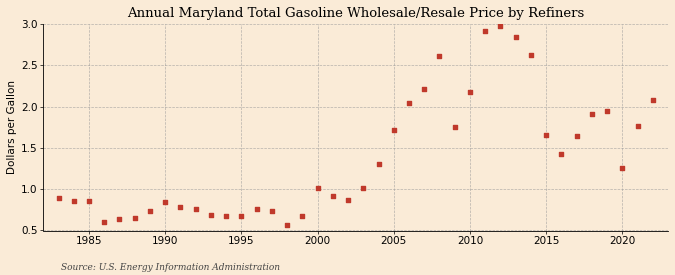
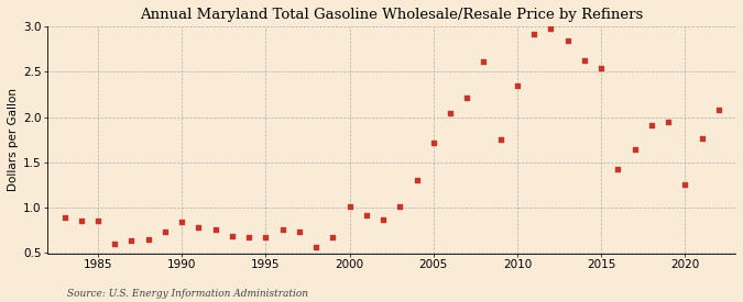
2010: 2.17 -> 2.34
2015: 1.65 -> 2.54
